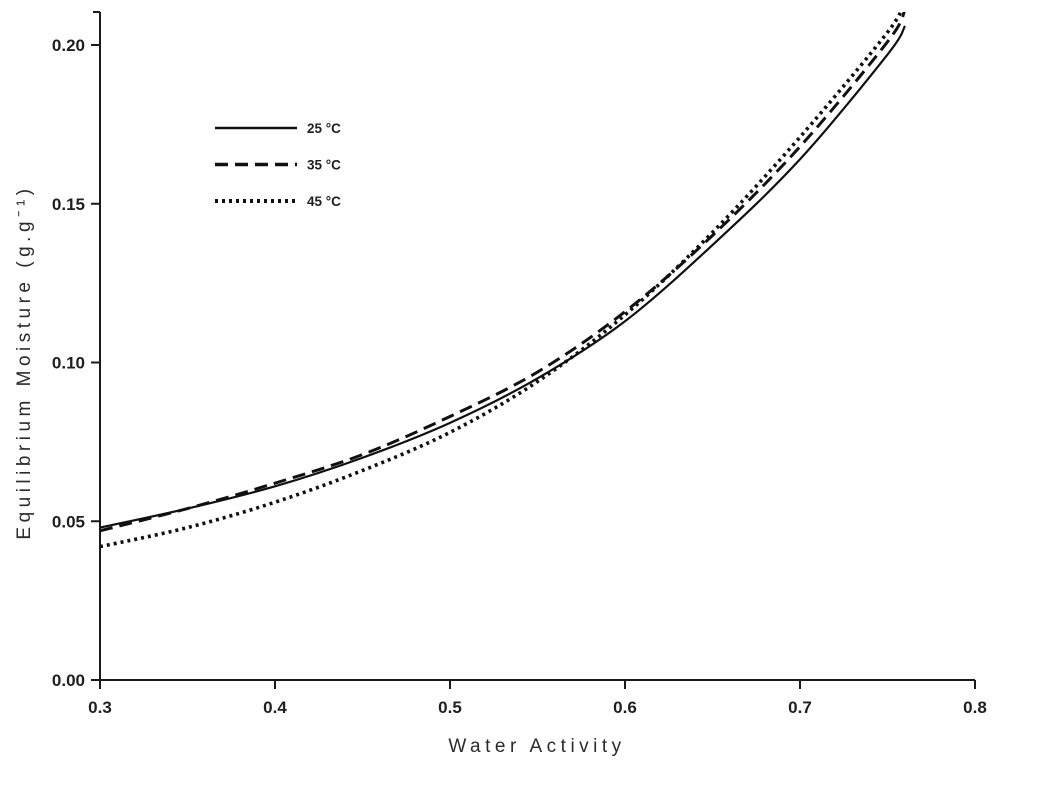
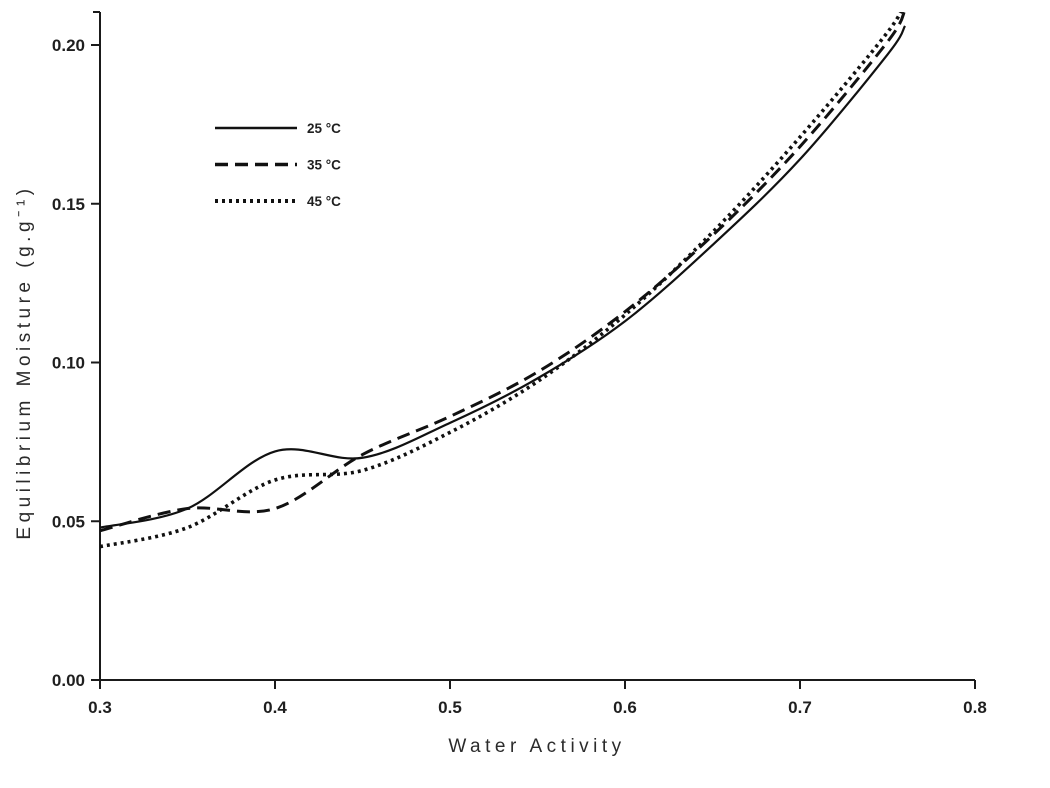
25 °C/0.4: 0.061 -> 0.072
35 °C/0.4: 0.062 -> 0.054
45 °C/0.4: 0.056 -> 0.063
